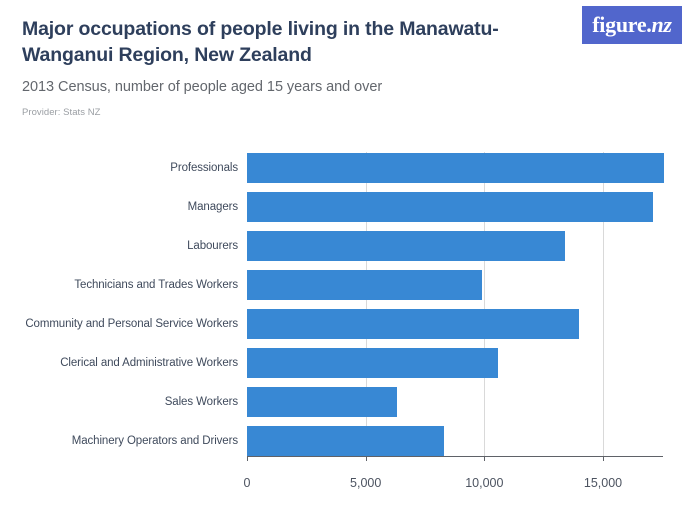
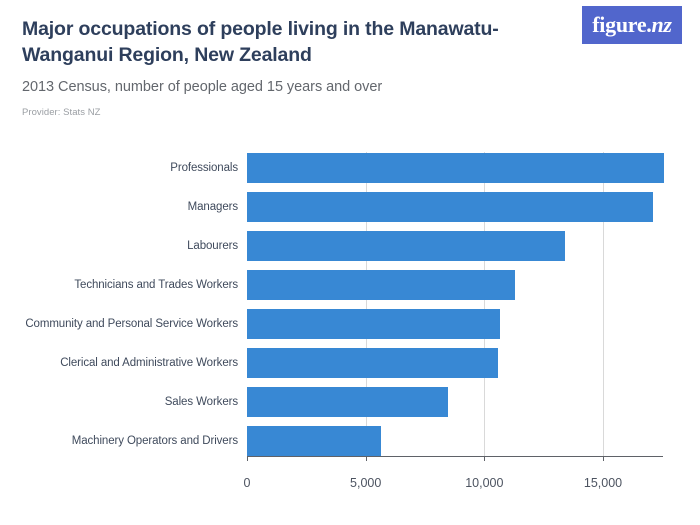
Technicians and Trades Workers: 9900 -> 11300
Community and Personal Service Workers: 14000 -> 10700
Sales Workers: 6300 -> 8500
Machinery Operators and Drivers: 8300 -> 5600
